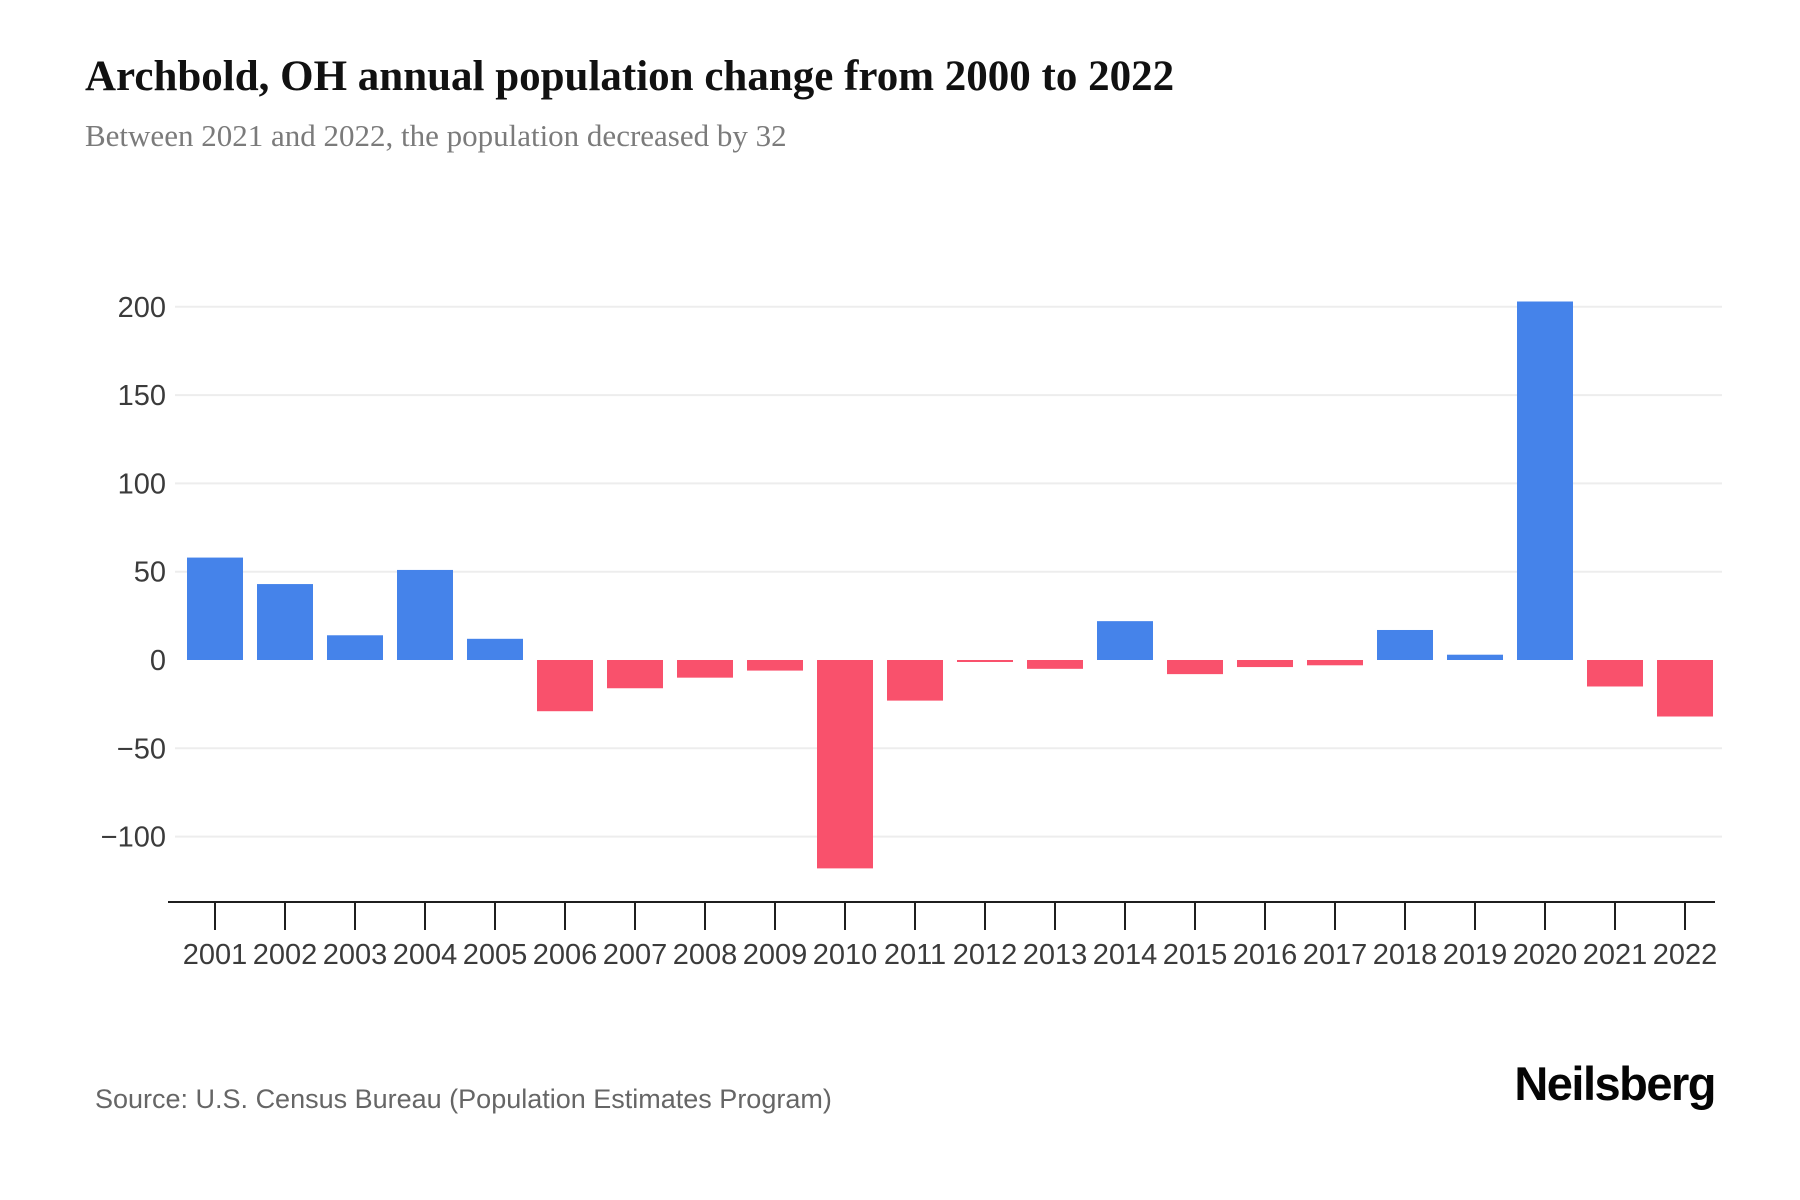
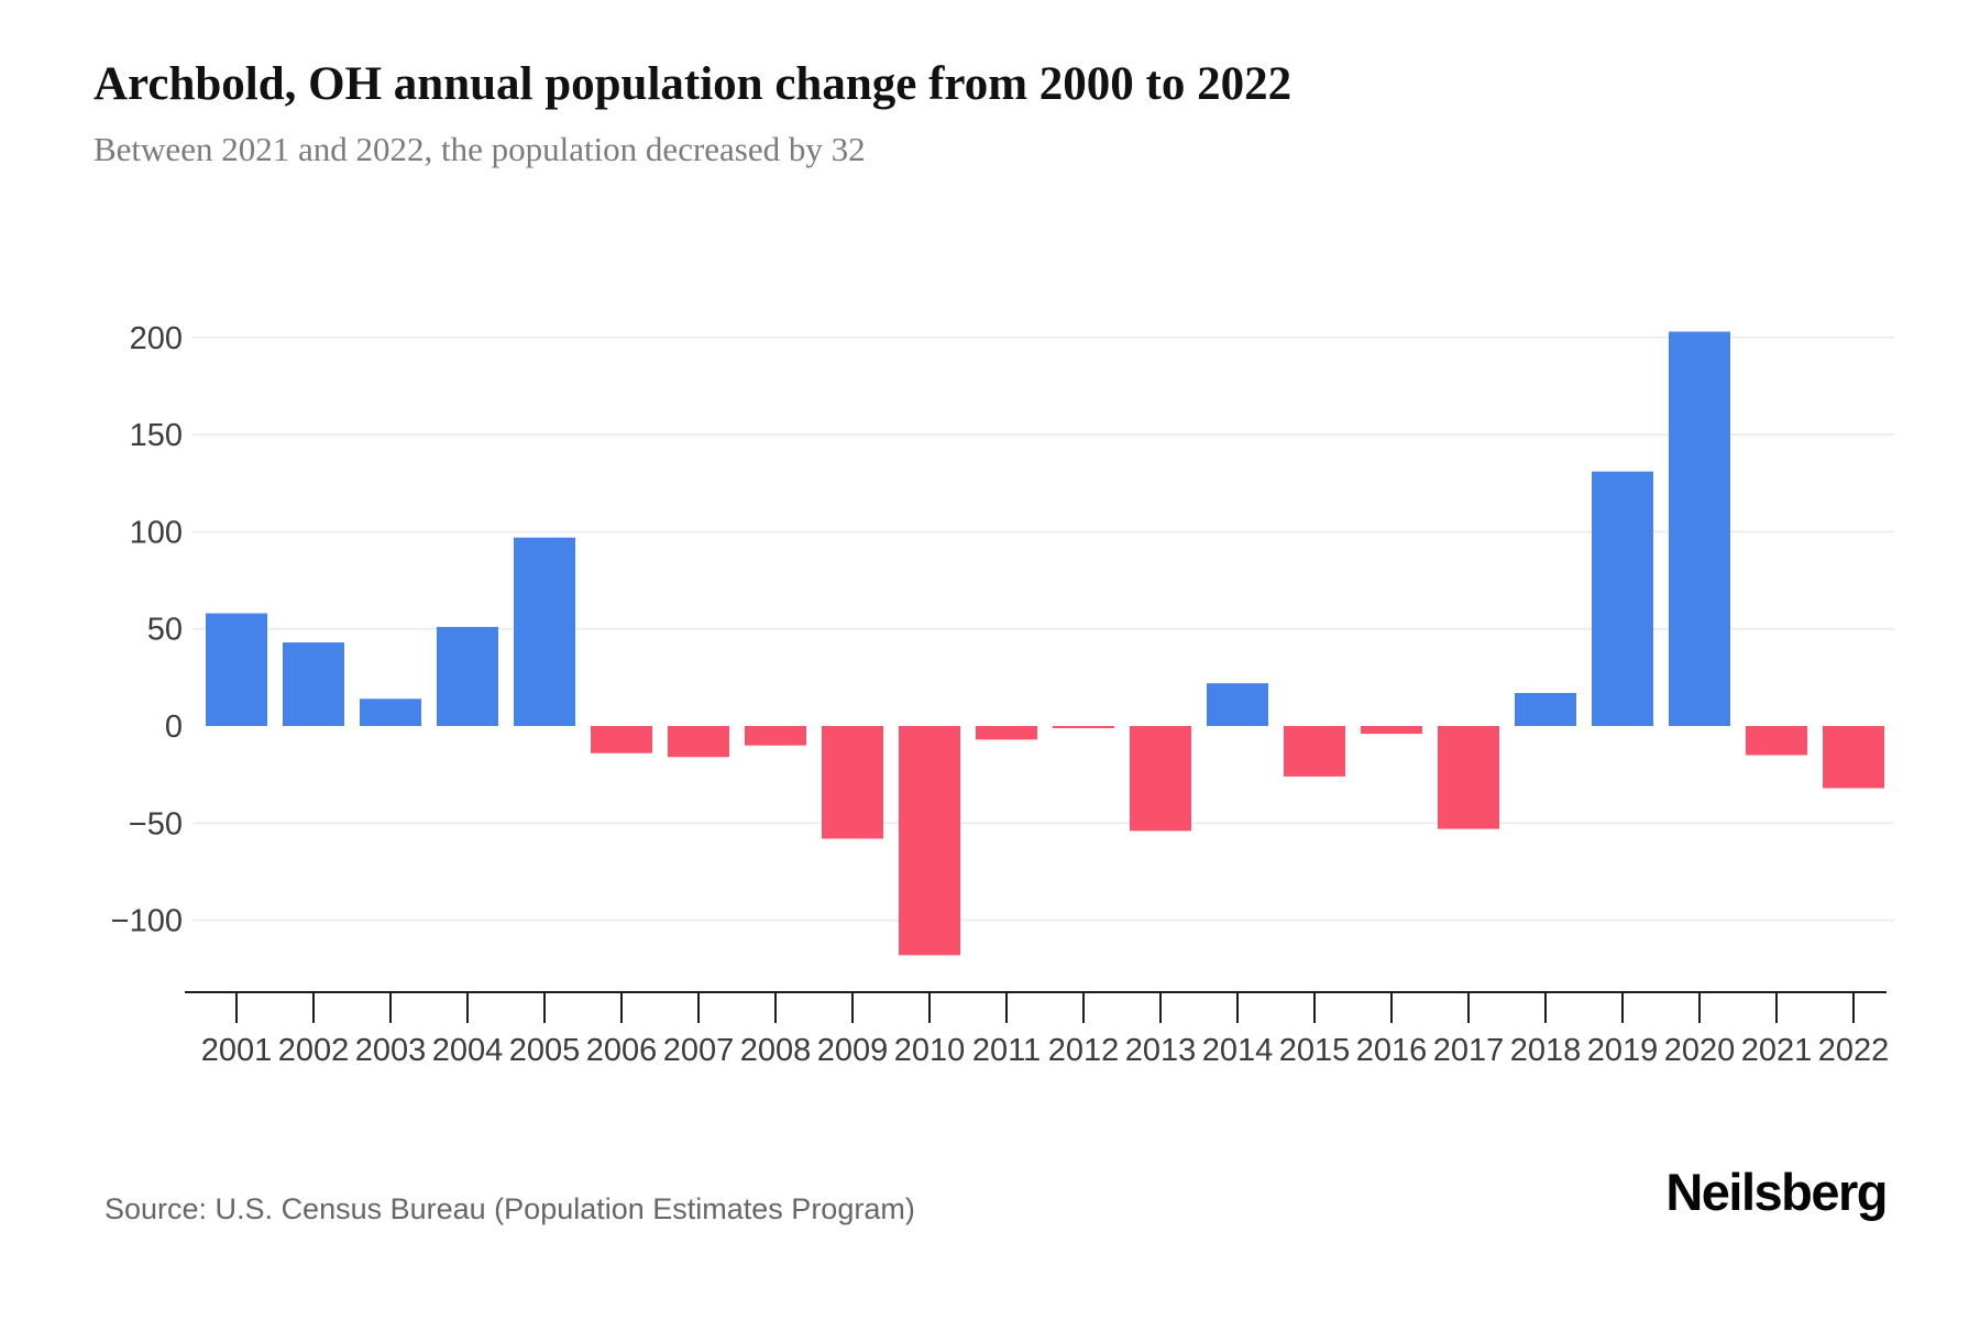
2005: 12 -> 97
2006: -29 -> -14
2009: -6 -> -58
2011: -23 -> -7
2013: -5 -> -54
2015: -8 -> -26
2017: -3 -> -53
2019: 3 -> 131
